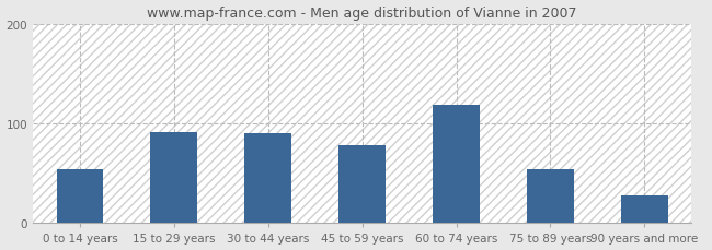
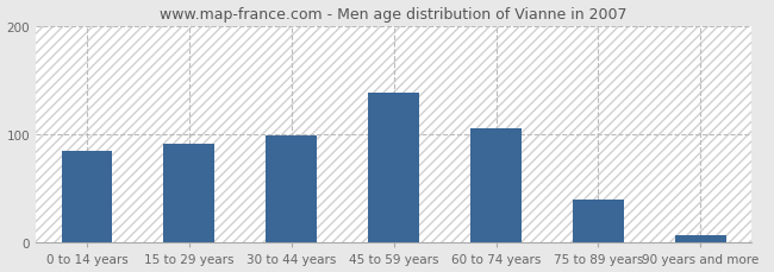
0 to 14 years: 54 -> 85
30 to 44 years: 90 -> 99
45 to 59 years: 78 -> 138
60 to 74 years: 118 -> 105
75 to 89 years: 54 -> 40
90 years and more: 28 -> 7
